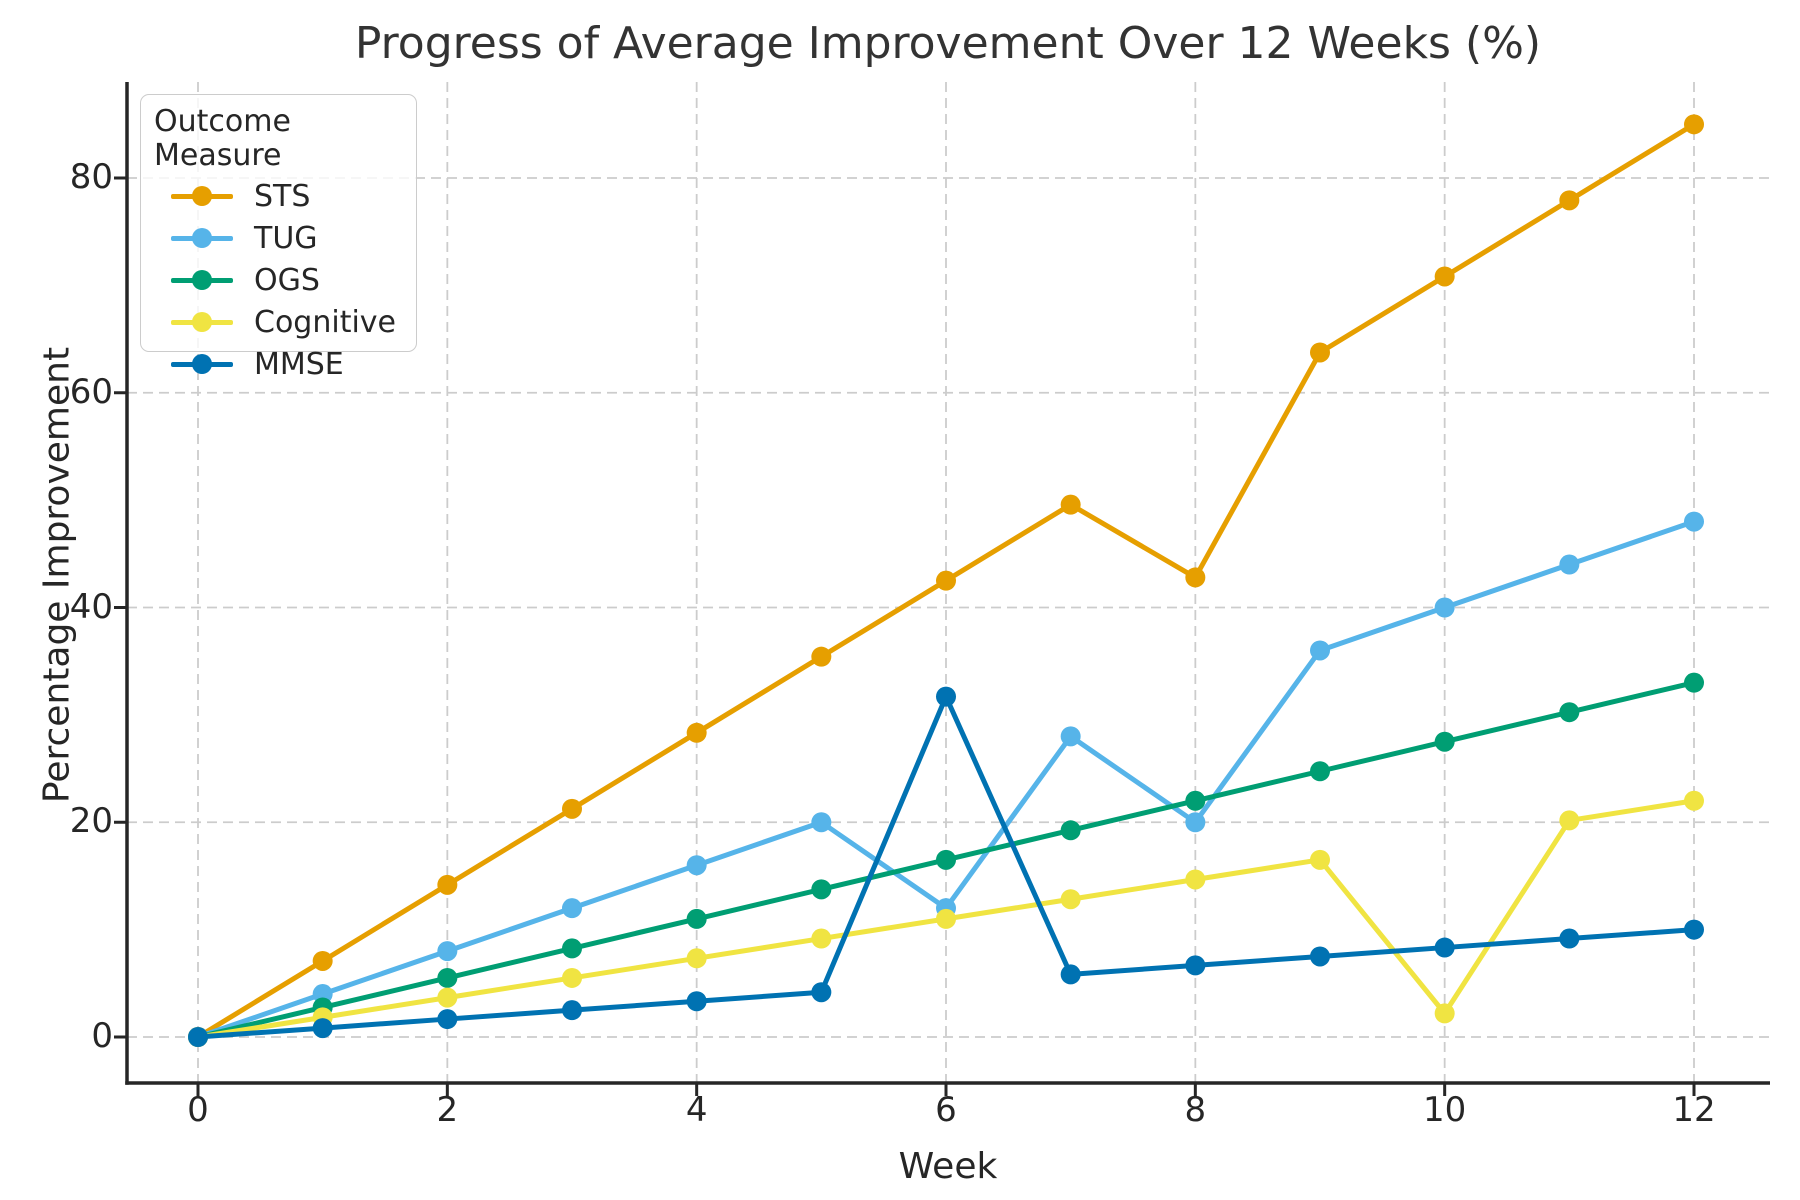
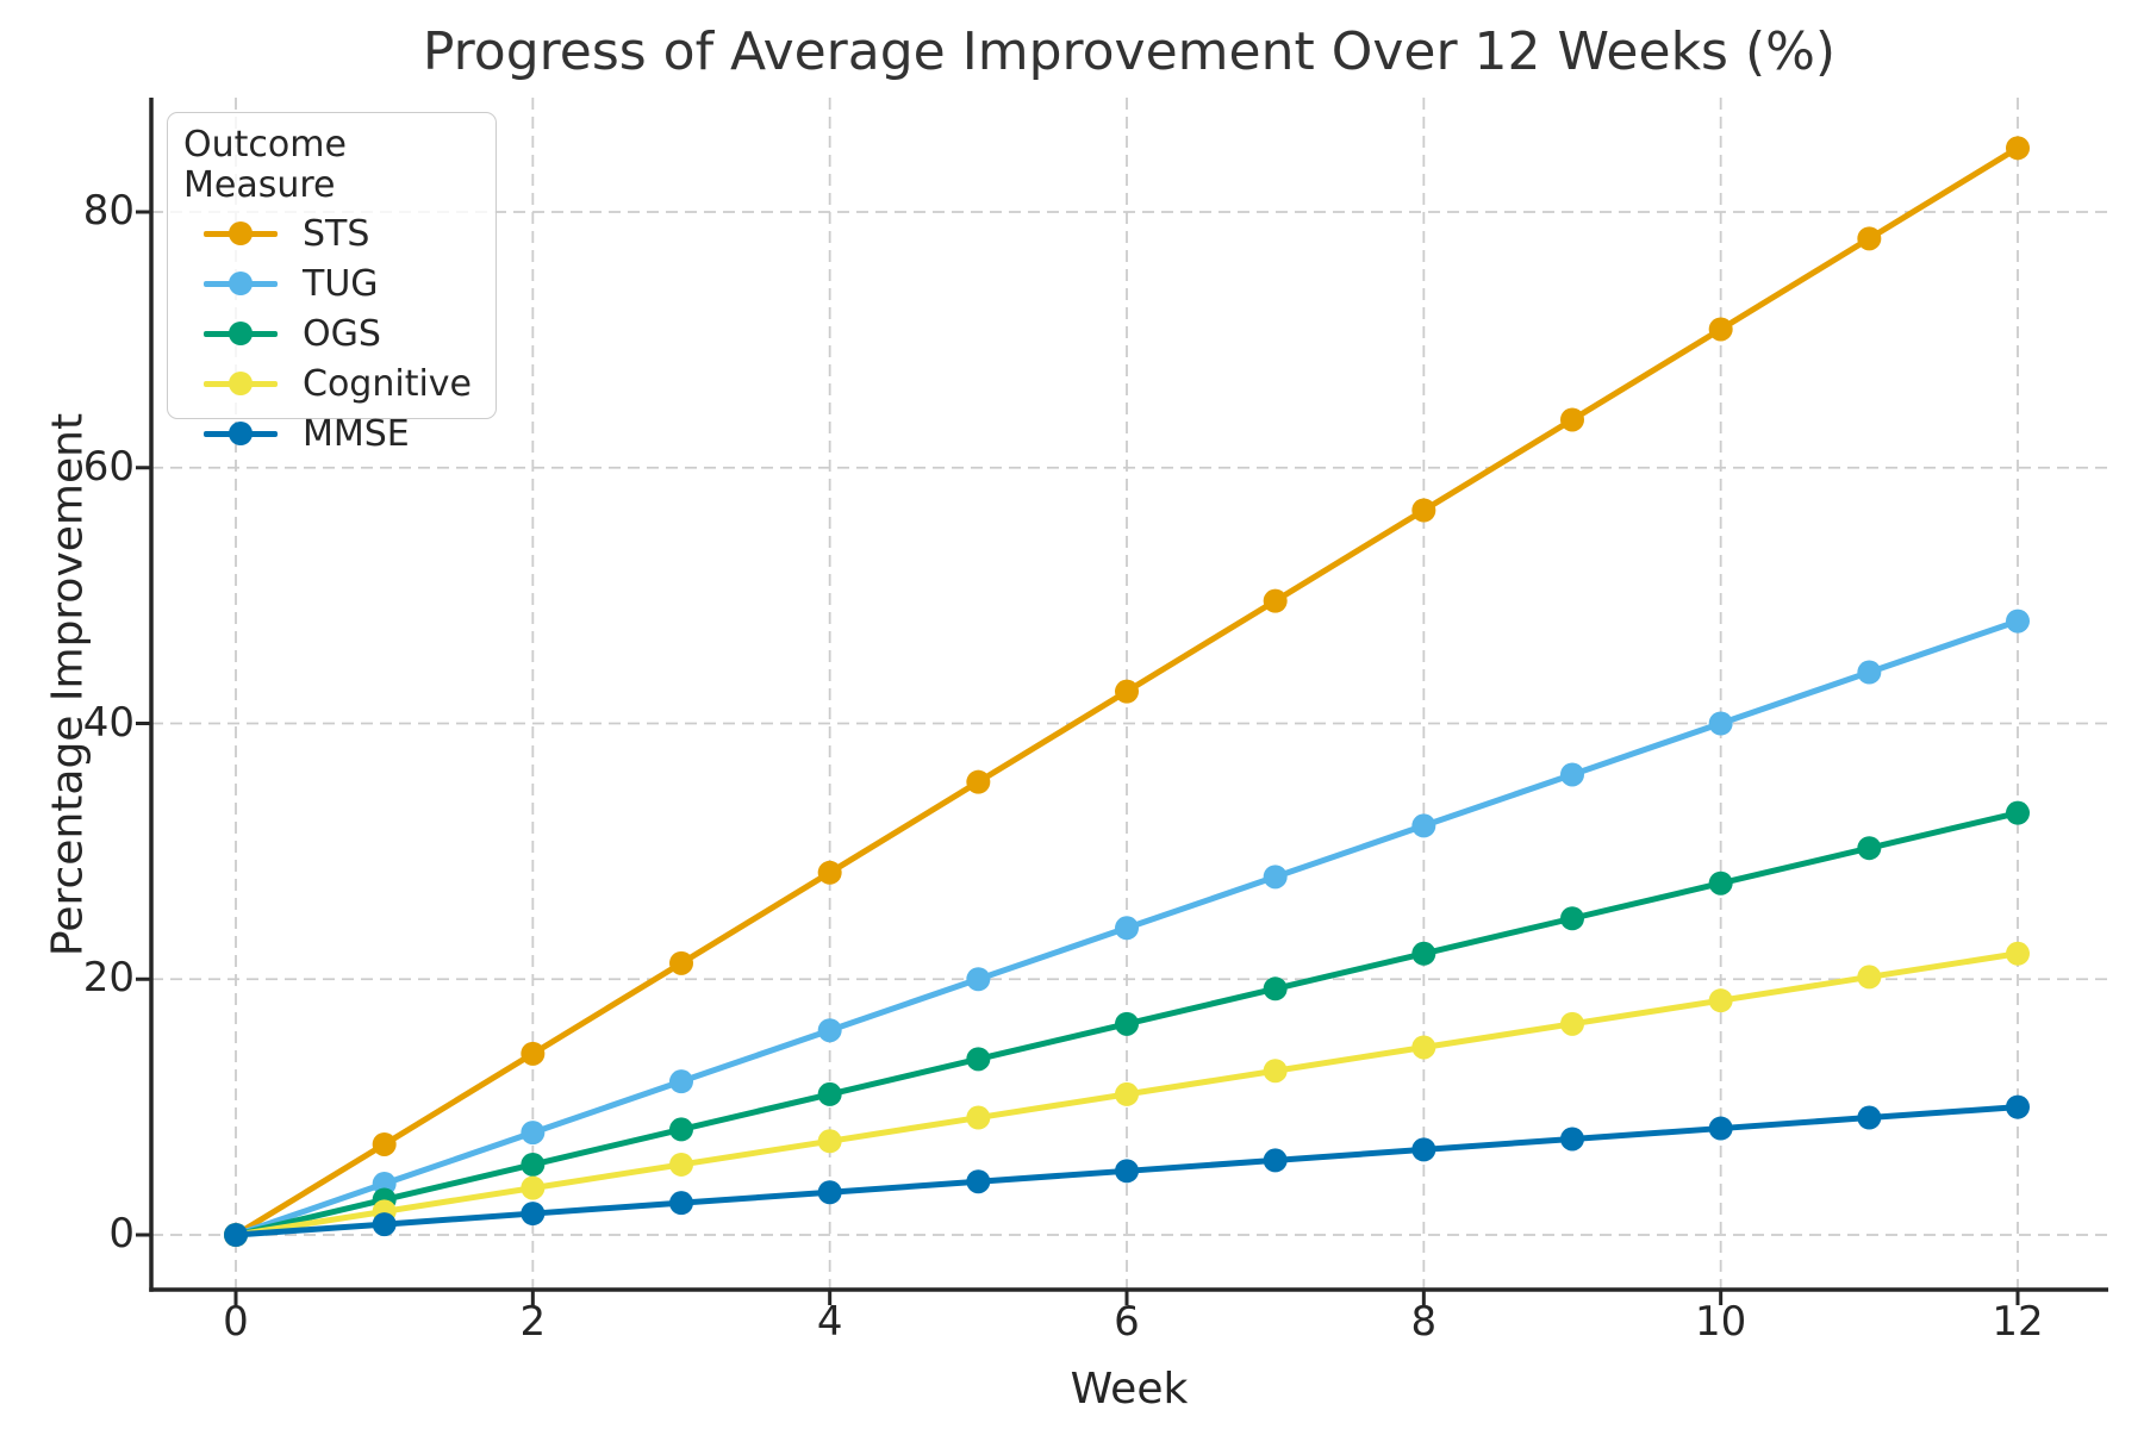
TUG/6: 12 -> 24
MMSE/6: 31.7 -> 5.0
STS/8: 42.8 -> 56.7
TUG/8: 20 -> 32
Cognitive/10: 2.2 -> 18.3
